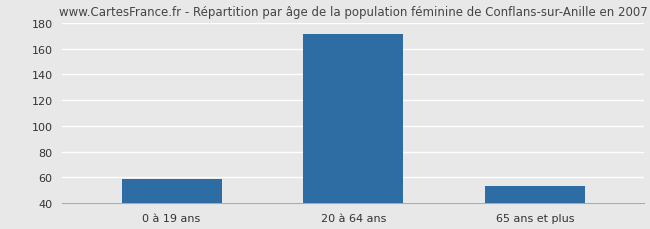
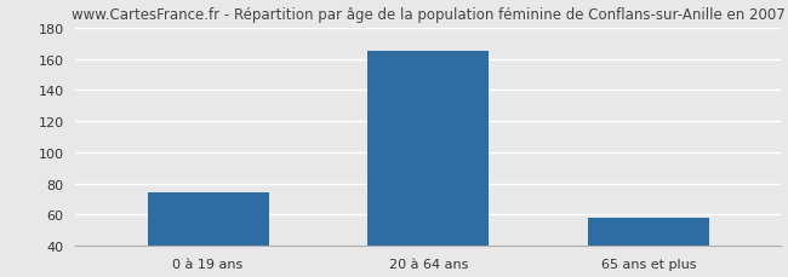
0 à 19 ans: 59 -> 74
20 à 64 ans: 171 -> 165
65 ans et plus: 53 -> 58
